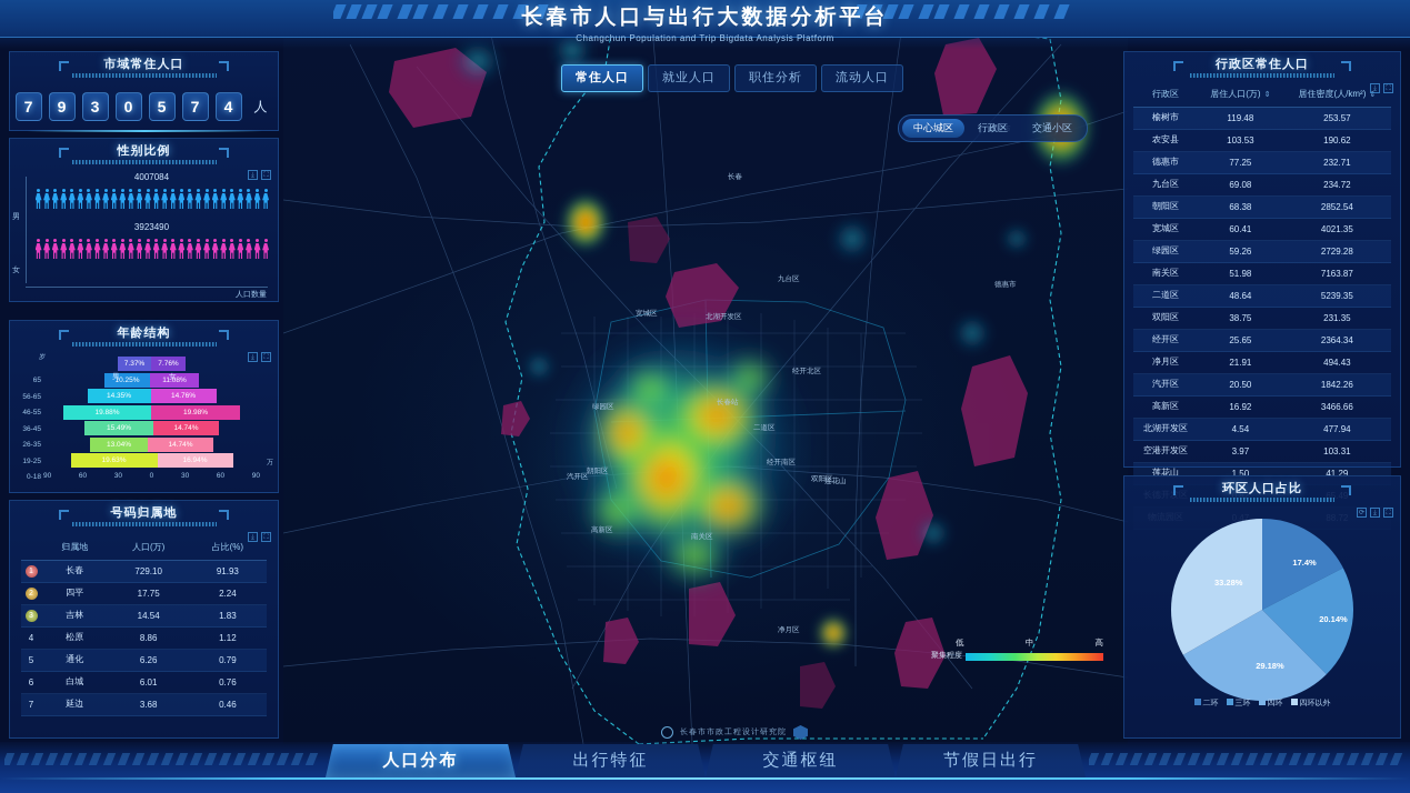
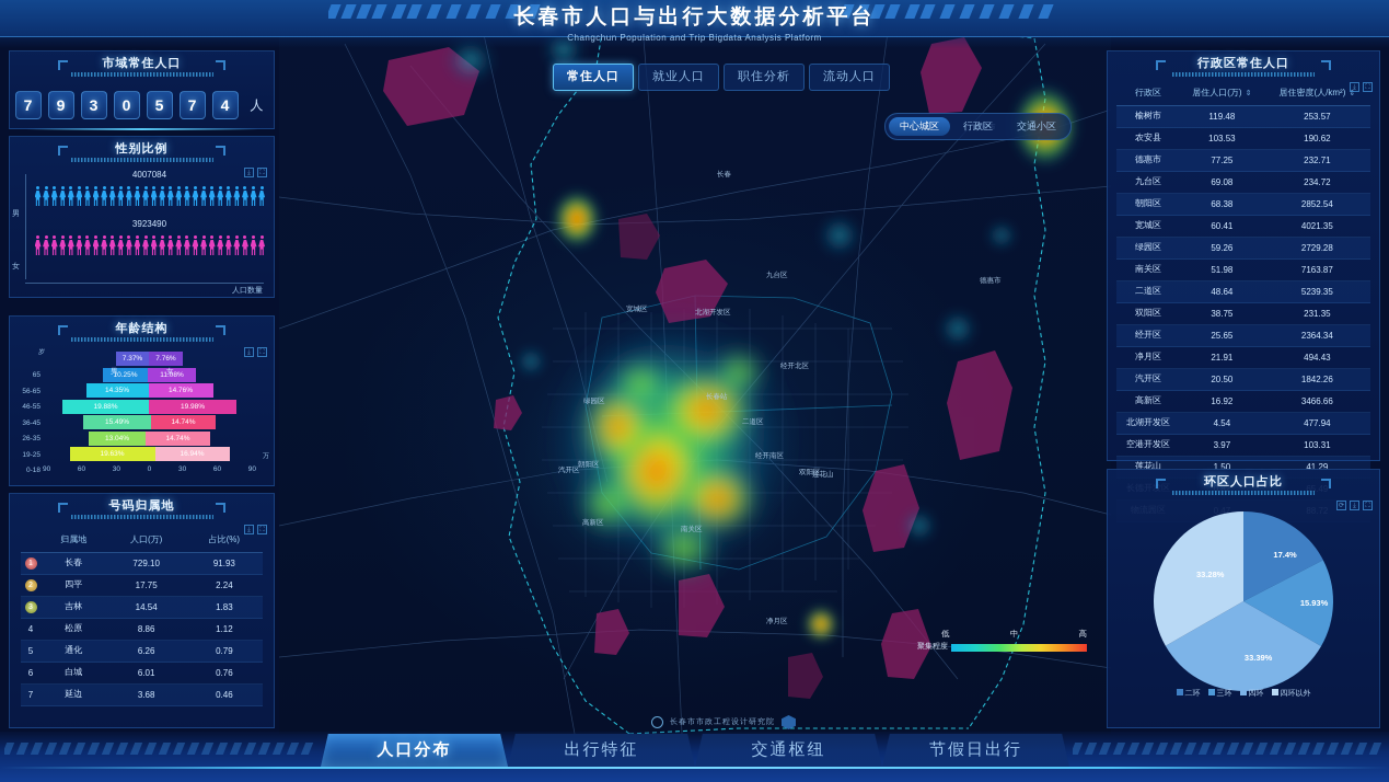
环区人口占比/三环: 20.14% -> 15.93%
环区人口占比/四环: 29.18% -> 33.39%
